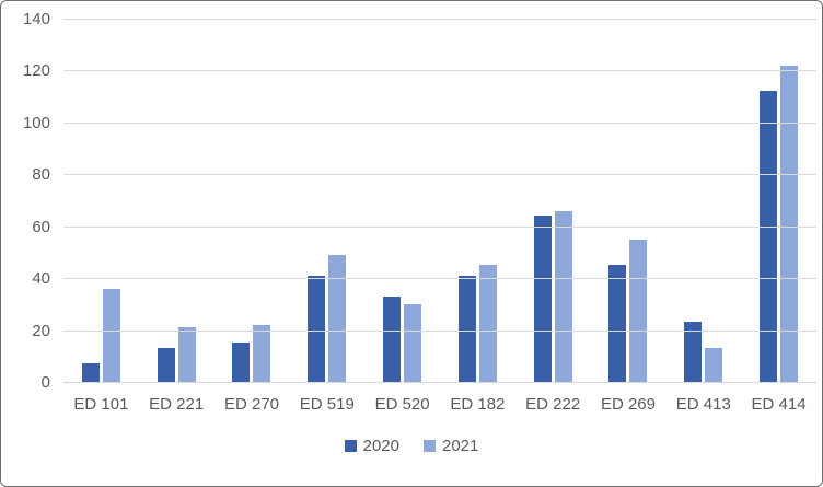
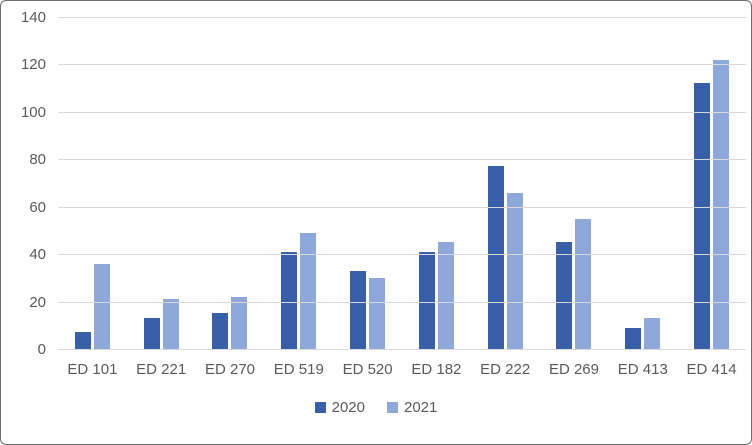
2020/ED 222: 64 -> 77
2020/ED 413: 23 -> 9
